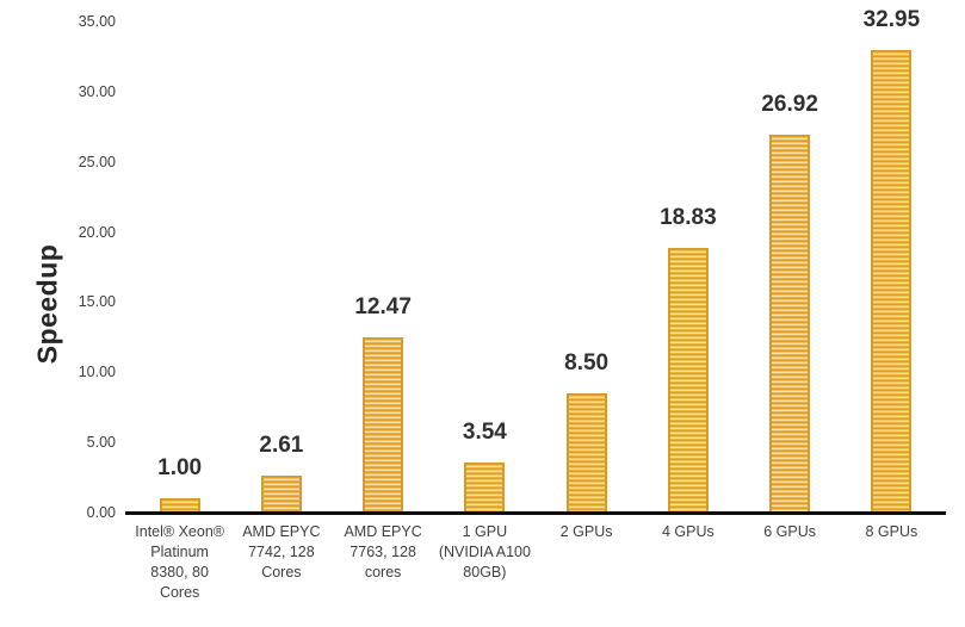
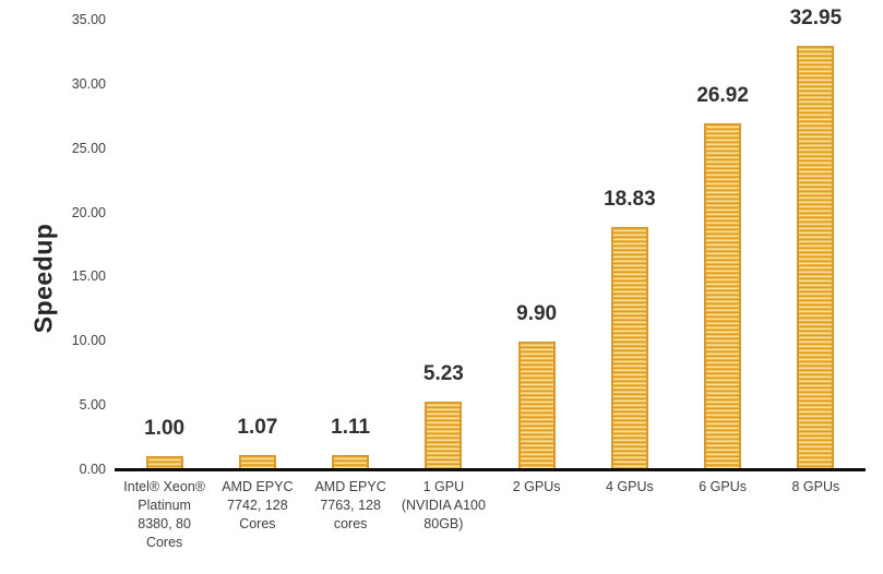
AMD EPYC 7742, 128 Cores: 2.61 -> 1.07
AMD EPYC 7763, 128 cores: 12.47 -> 1.11
1 GPU (NVIDIA A100 80GB): 3.54 -> 5.23
2 GPUs: 8.50 -> 9.90
